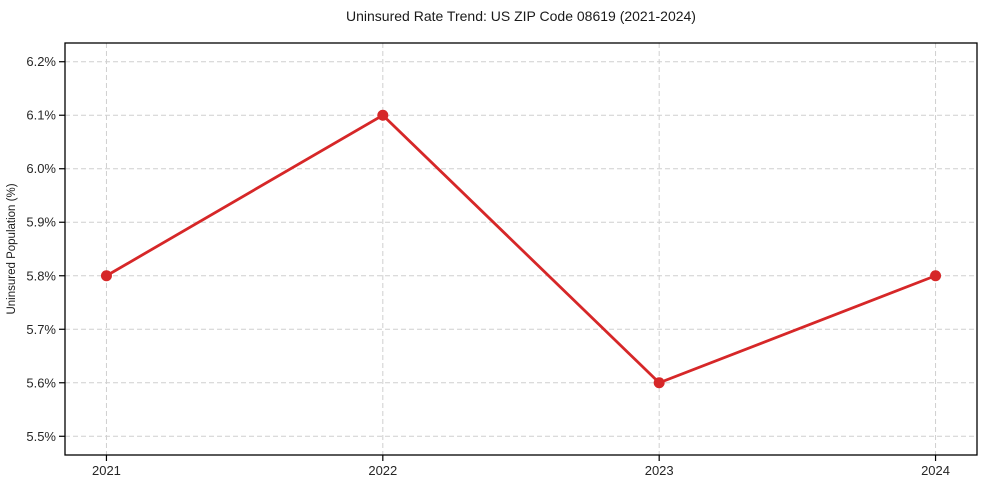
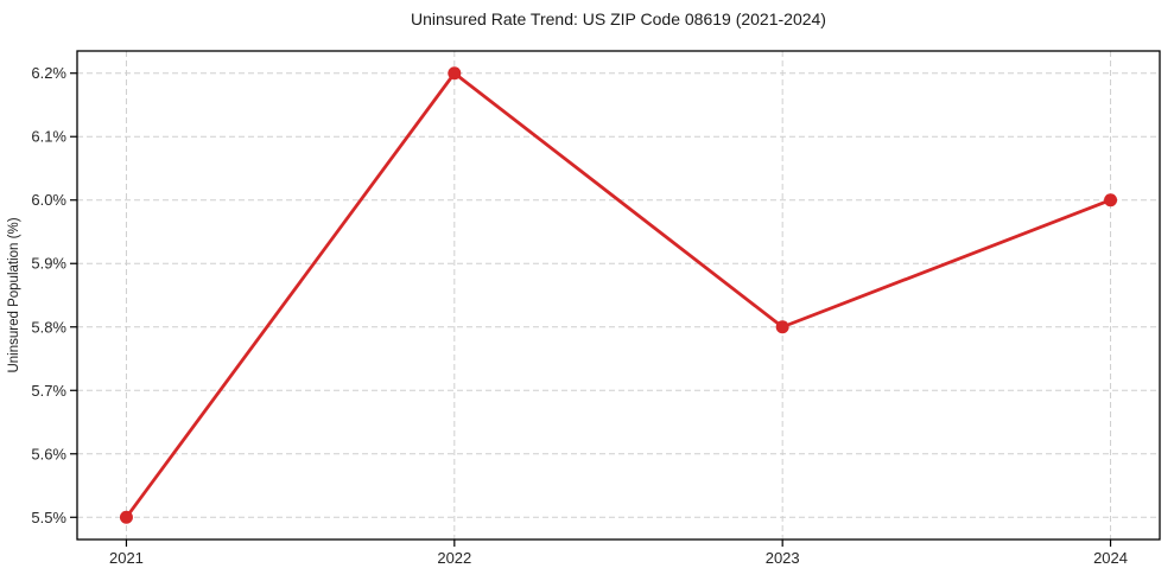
2021: 5.8% -> 5.5%
2022: 6.1% -> 6.2%
2023: 5.6% -> 5.8%
2024: 5.8% -> 6.0%
